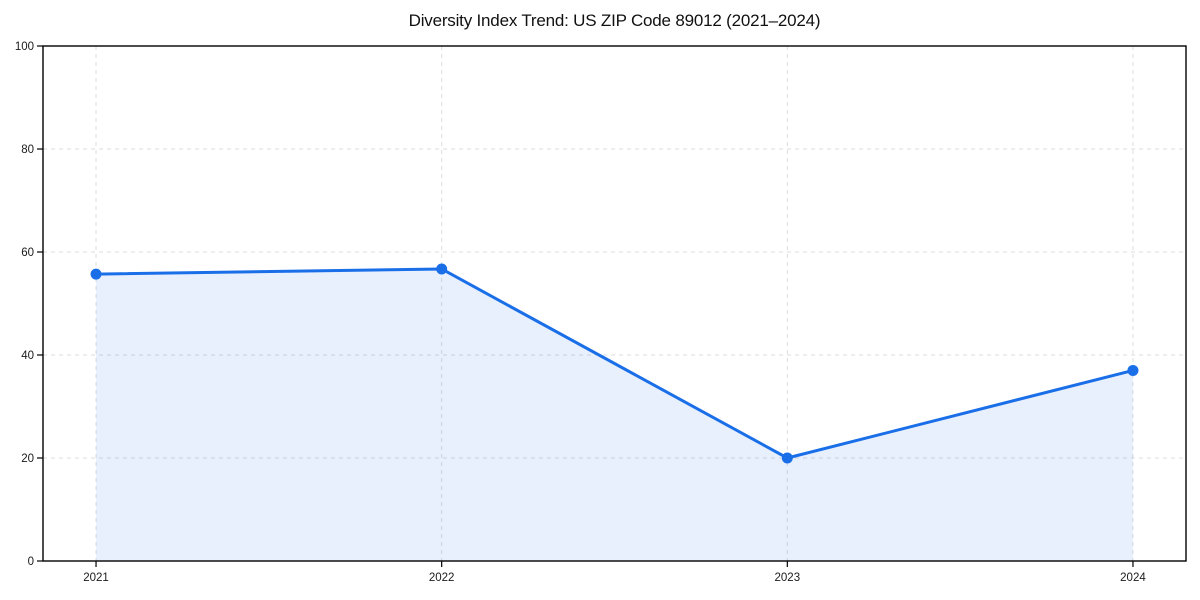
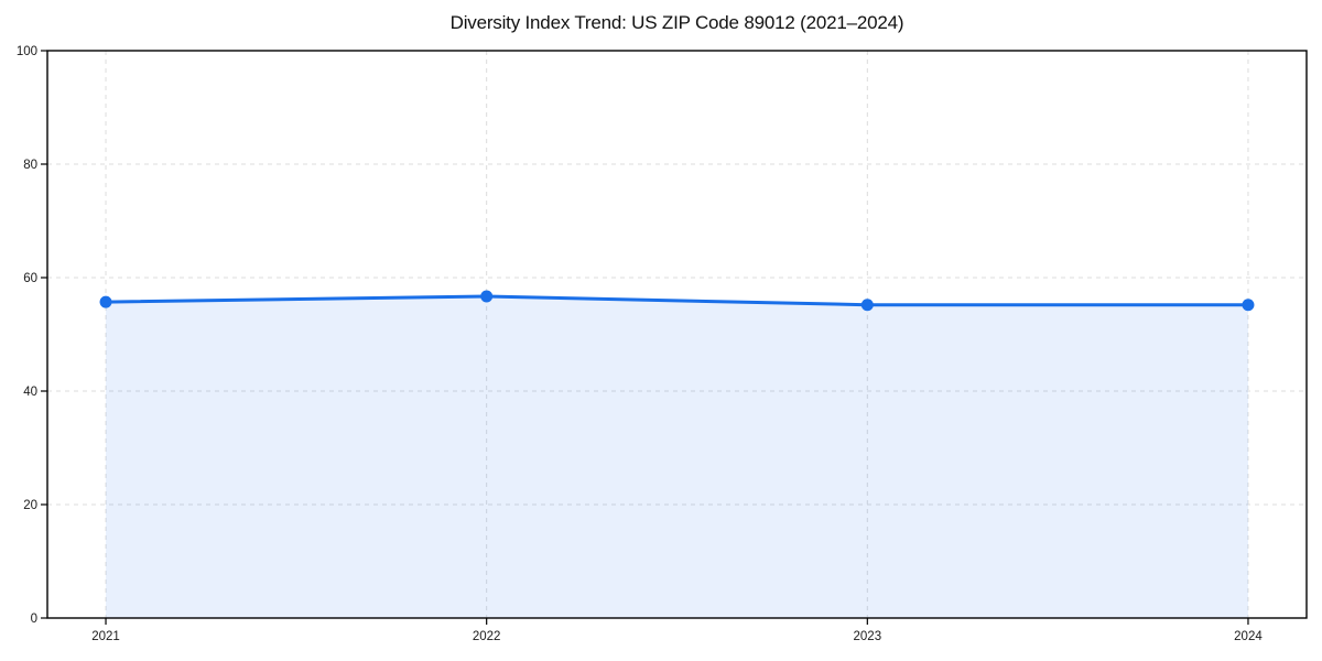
2023: 20 -> 55
2024: 37 -> 55
